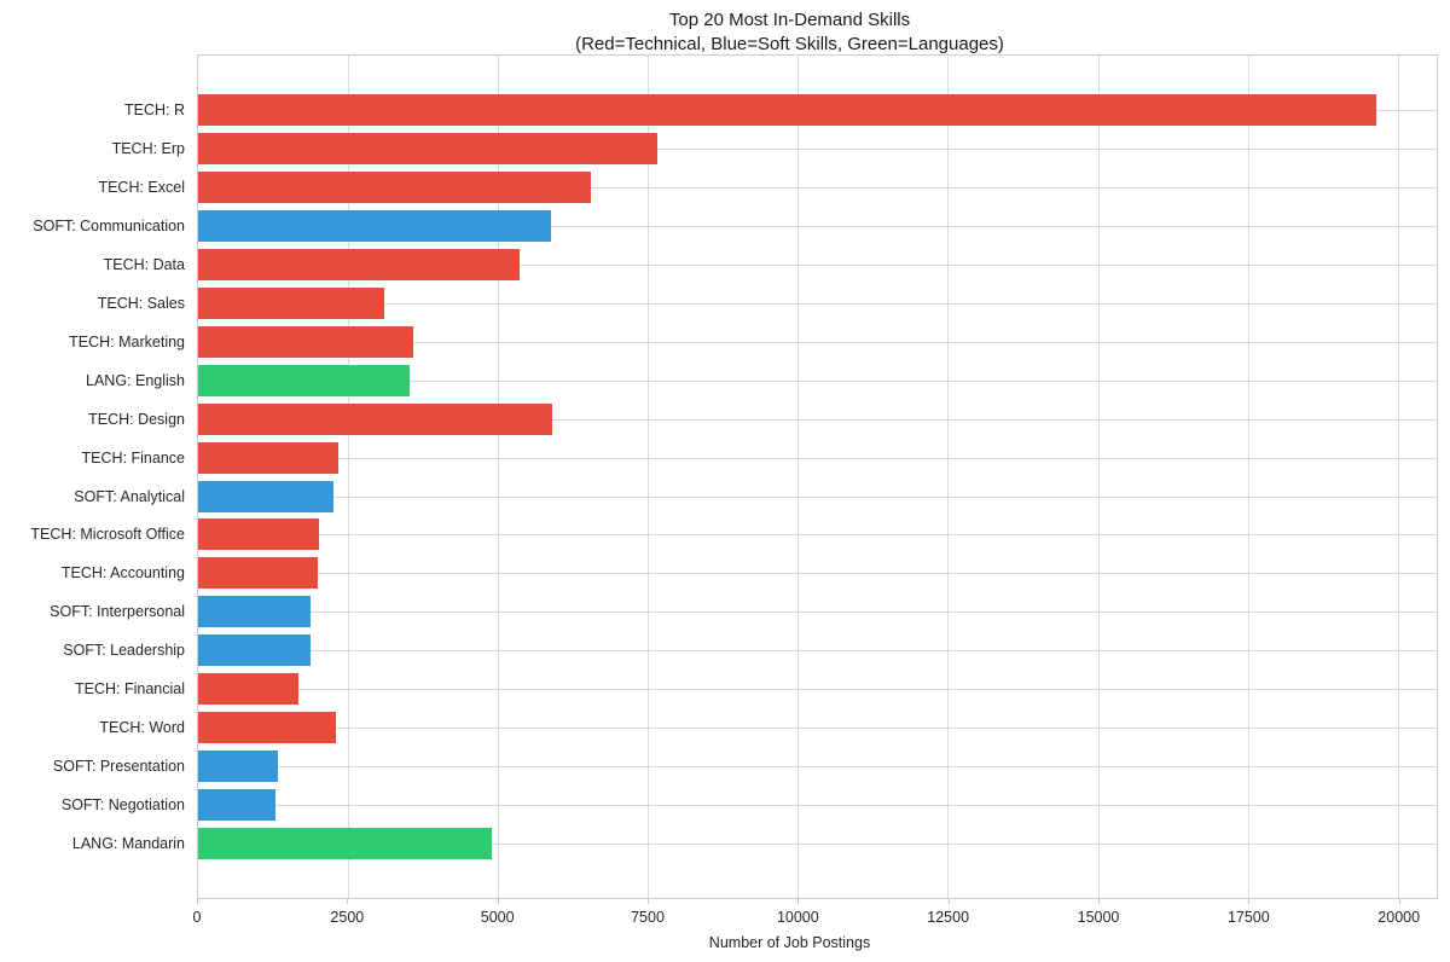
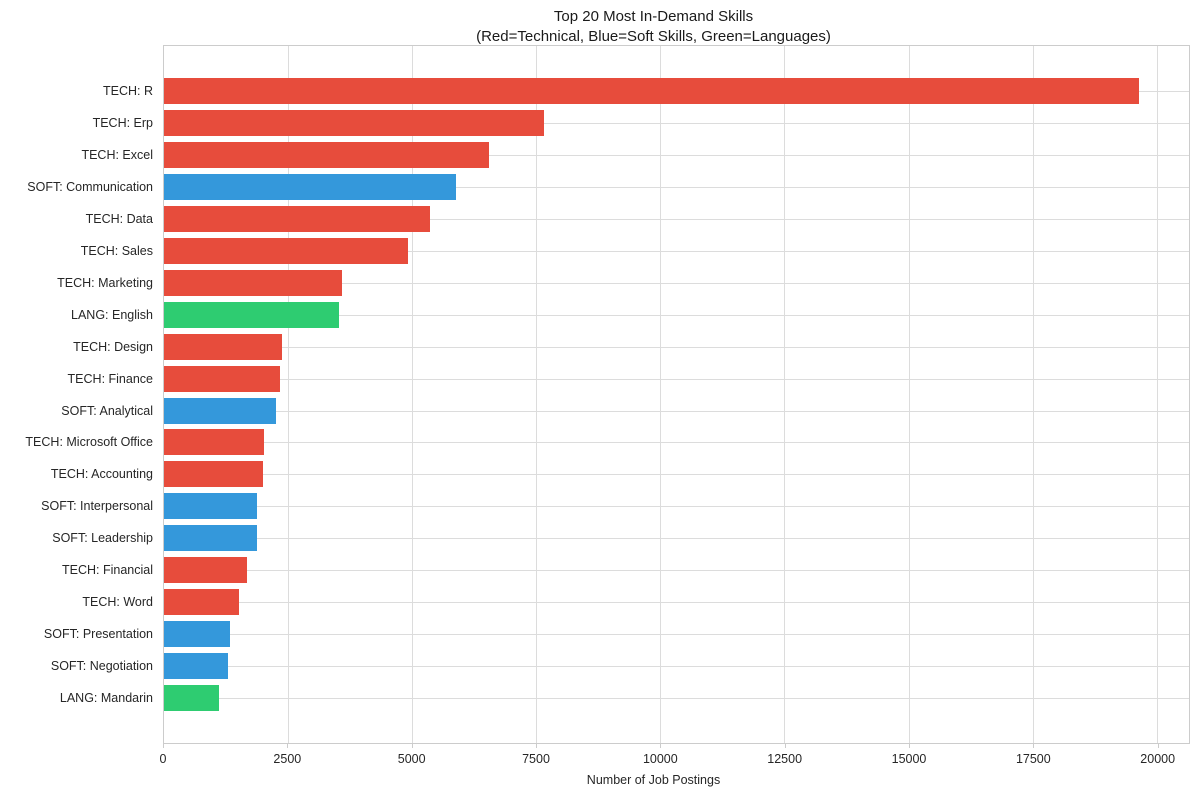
TECH: Sales: 3100 -> 4900
TECH: Design: 5900 -> 2400
TECH: Word: 2300 -> 1500
LANG: Mandarin: 4900 -> 1100
